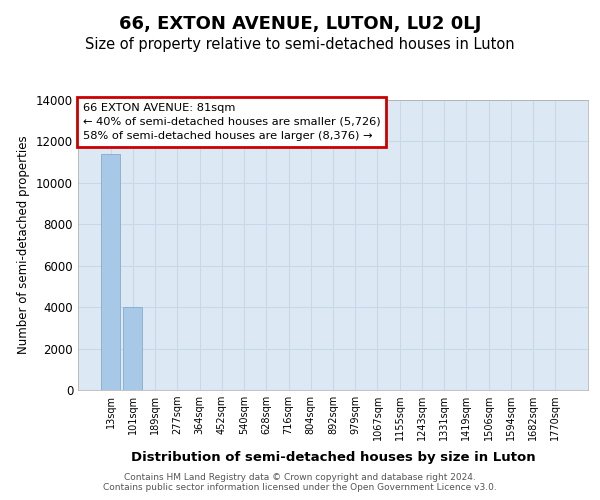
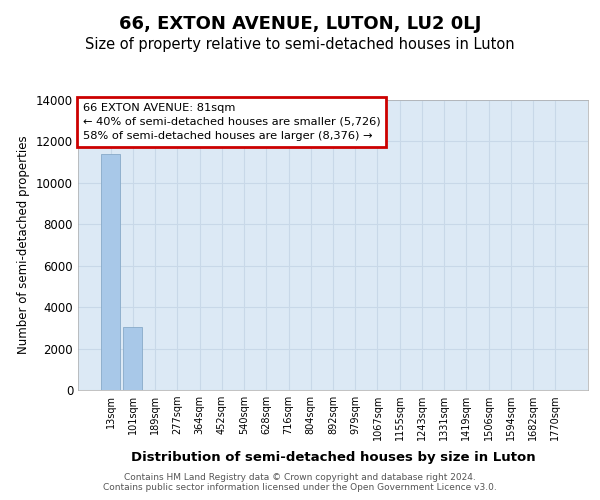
101sqm: 4000 -> 3050
